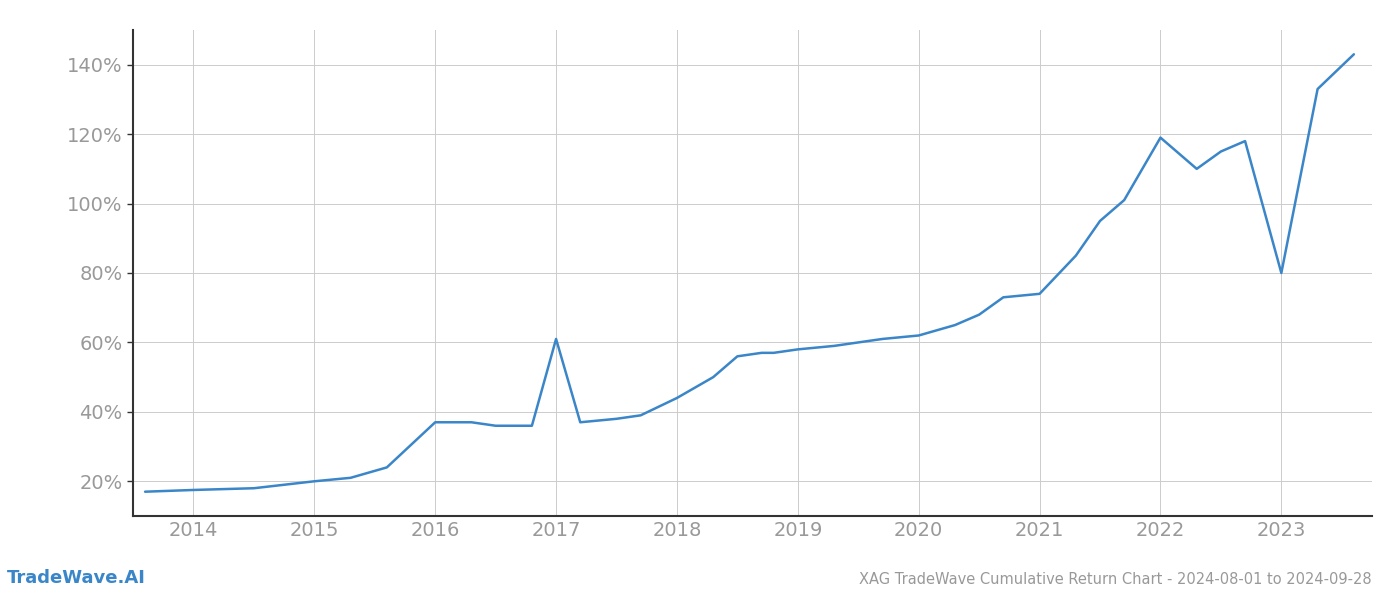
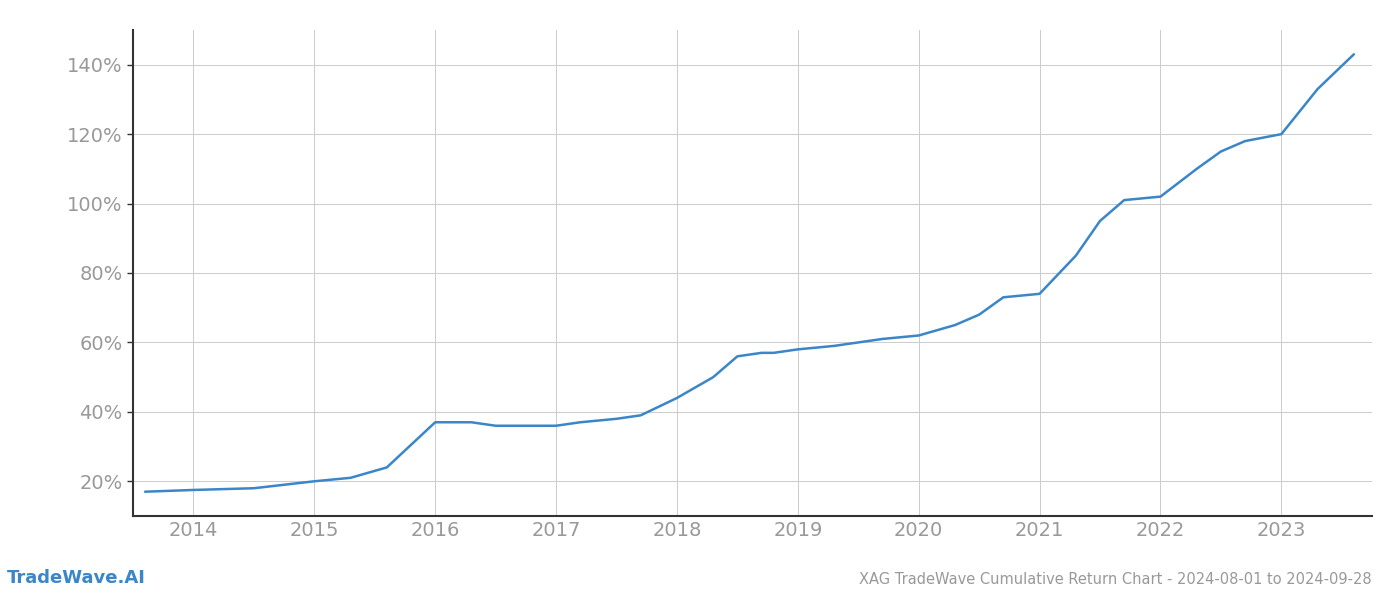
2017: 61.0% -> 36.0%
2022: 119.0% -> 102.0%
2023: 80.0% -> 120.0%
